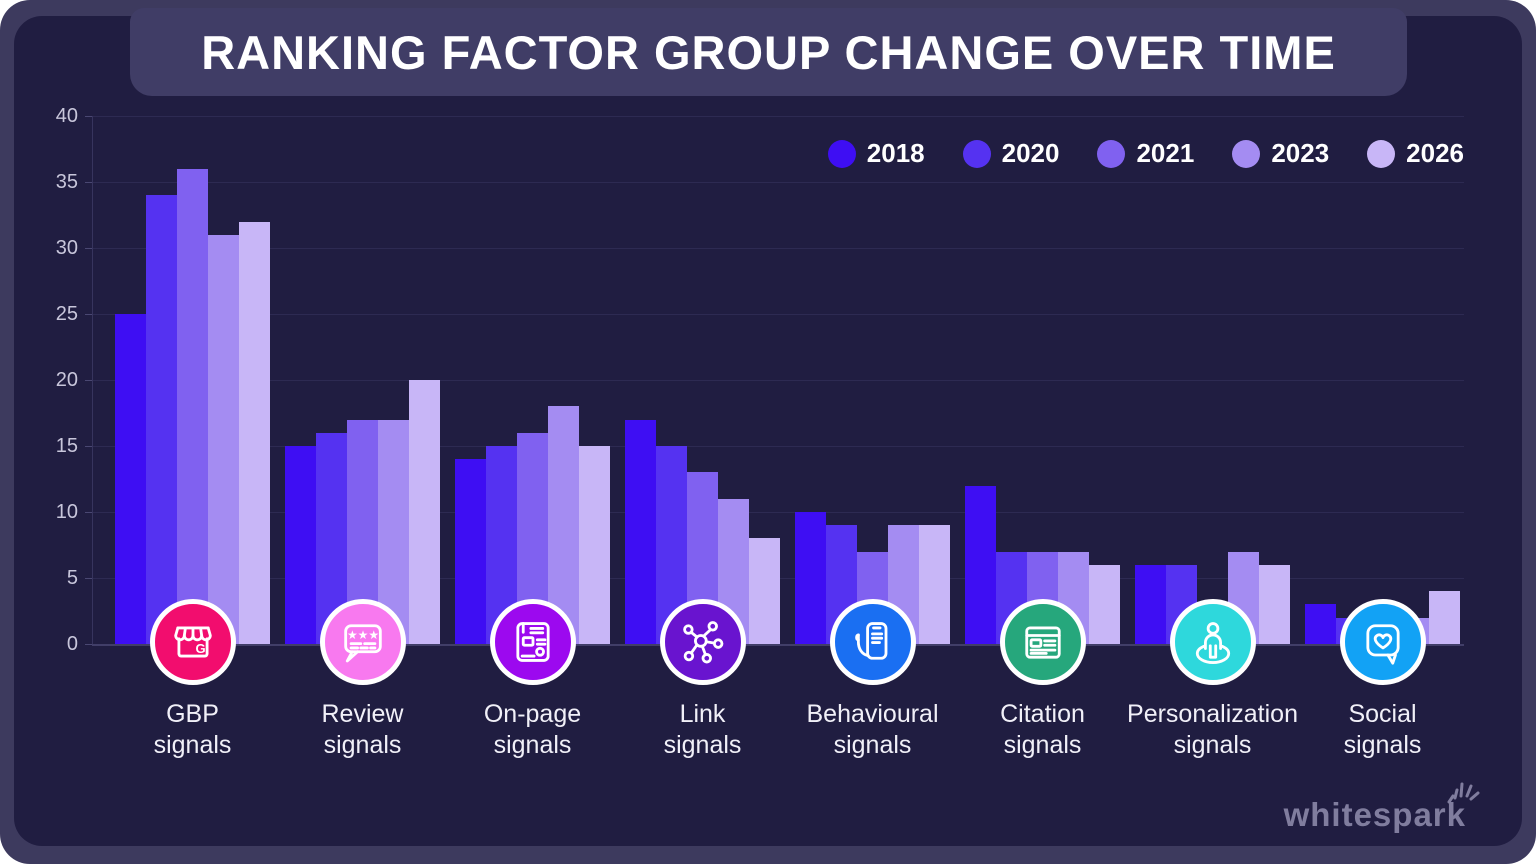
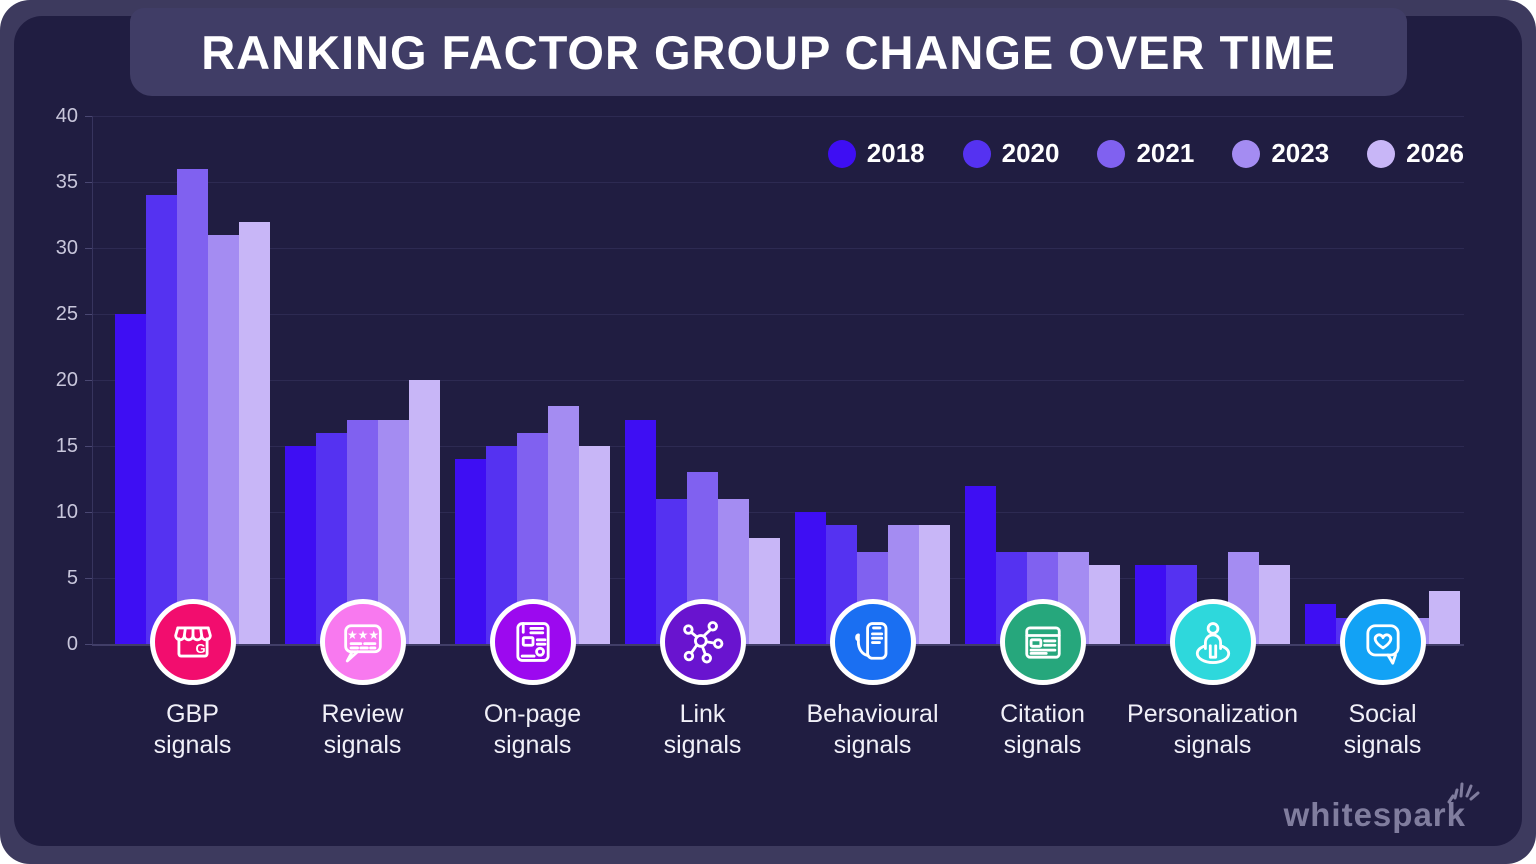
2020/Link signals: 15 -> 11
